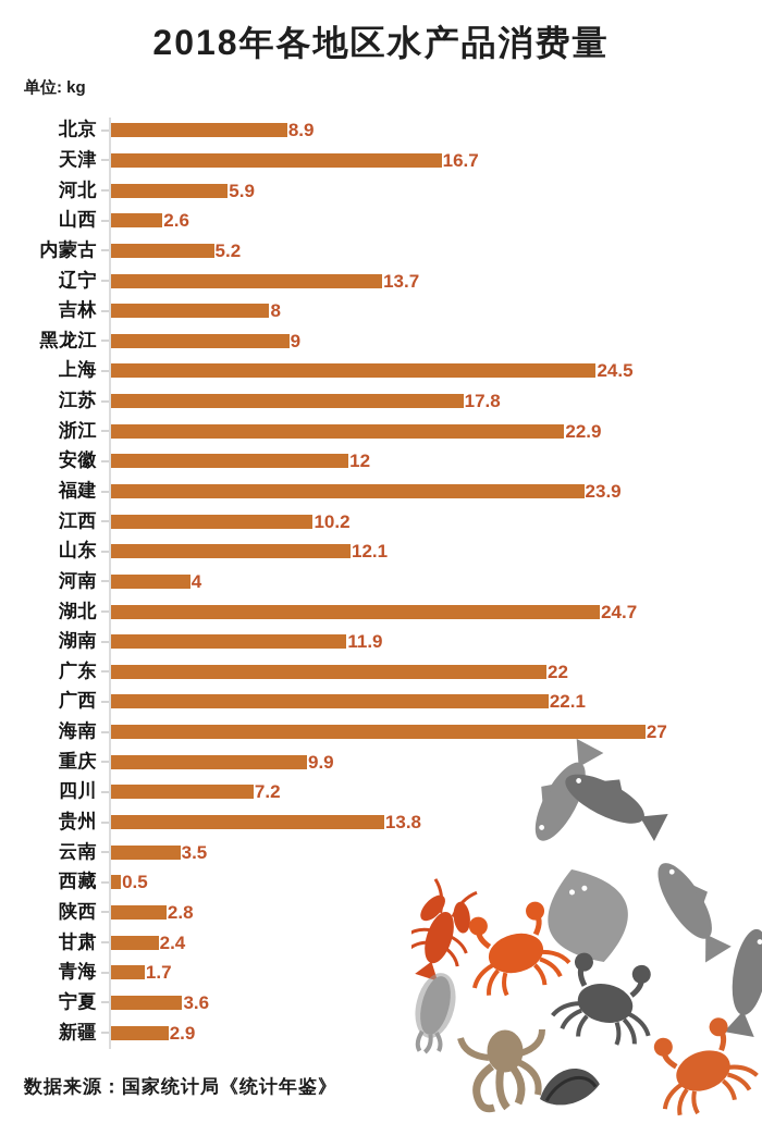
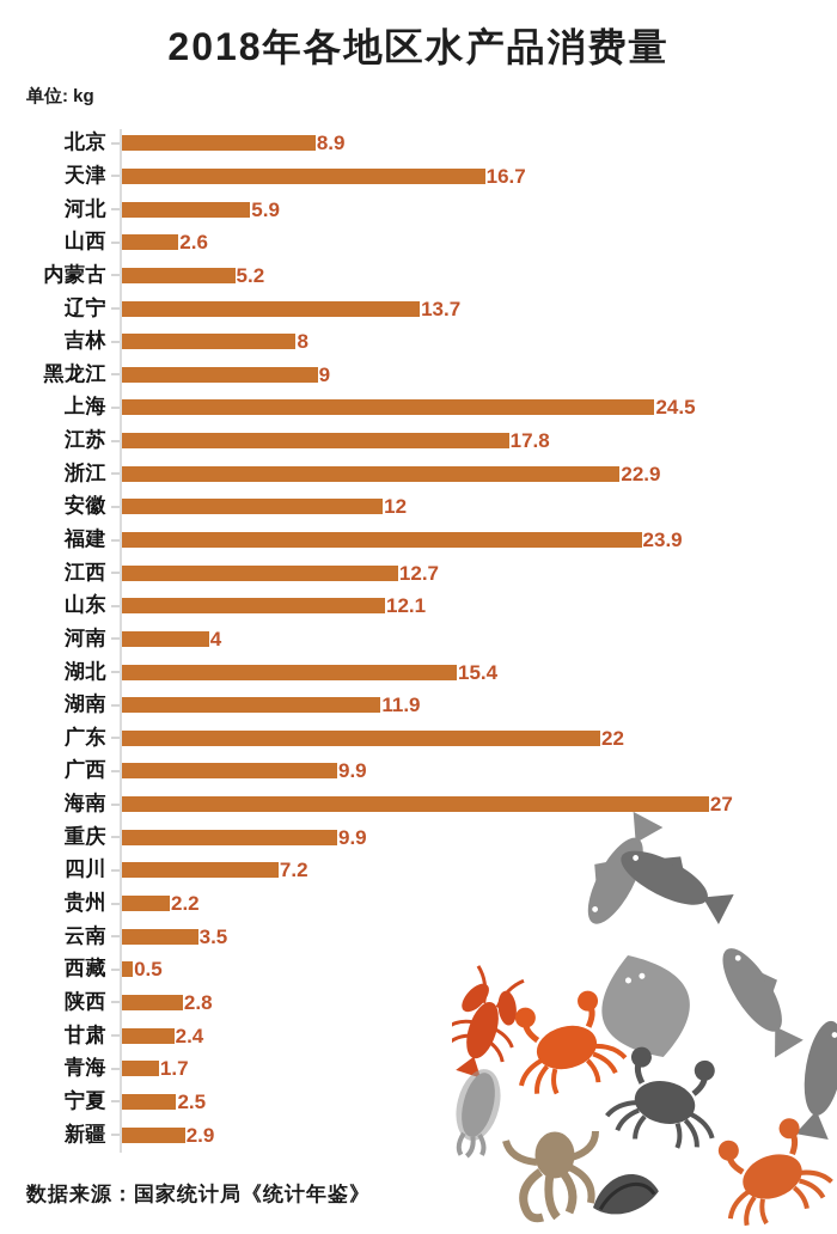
江西: 10.2 -> 12.7
湖北: 24.7 -> 15.4
广西: 22.1 -> 9.9
贵州: 13.8 -> 2.2
宁夏: 3.6 -> 2.5
